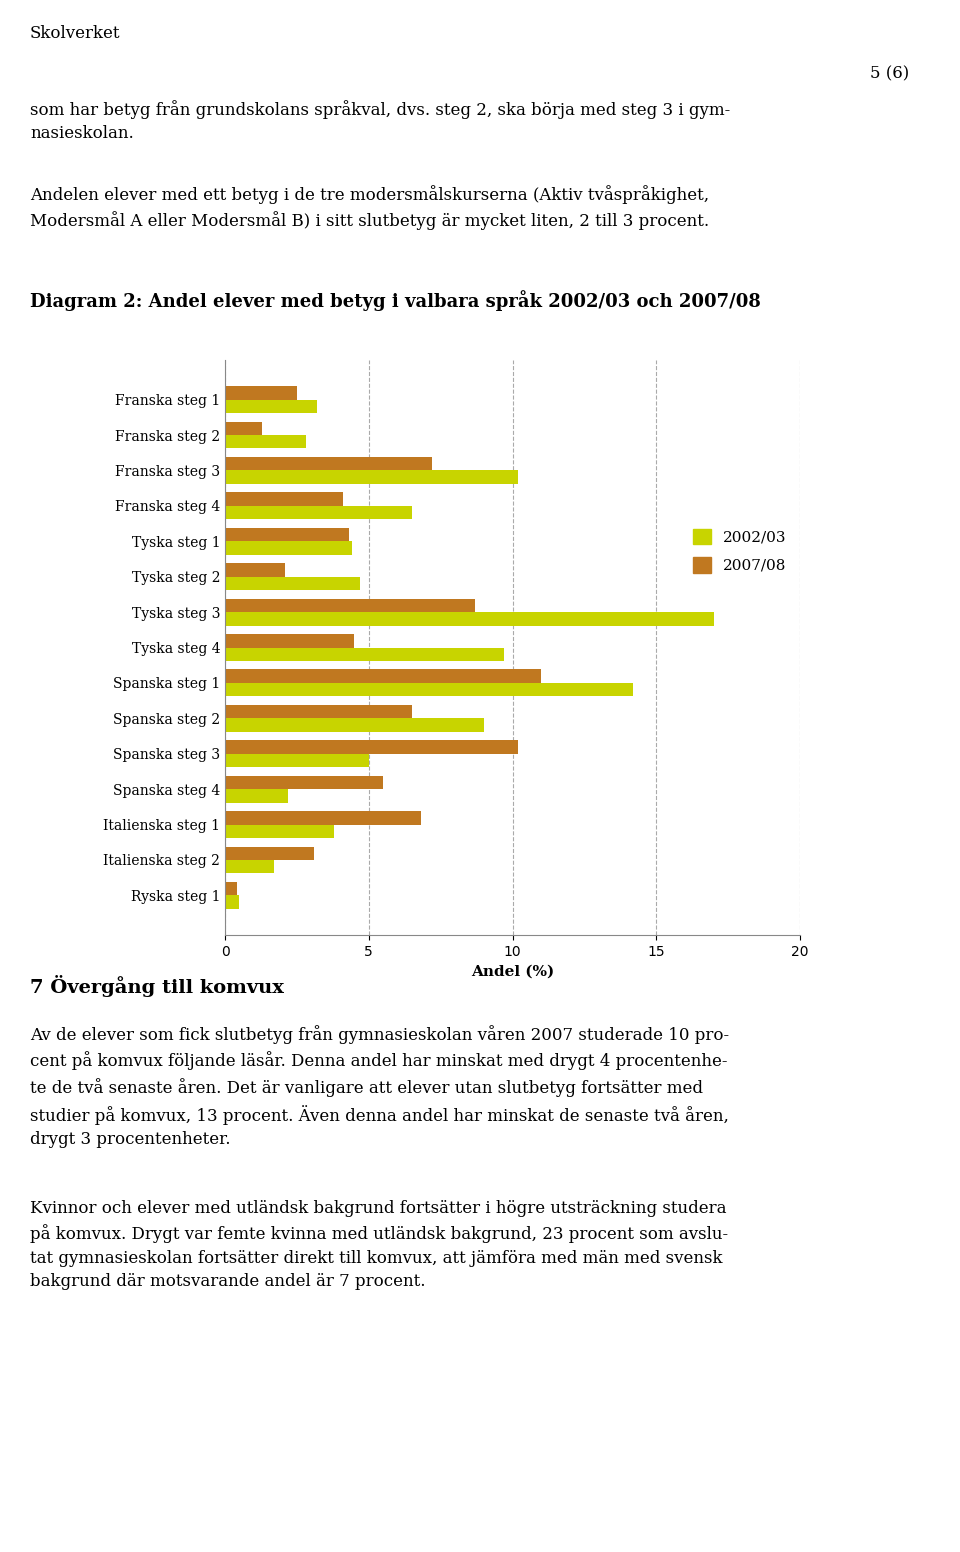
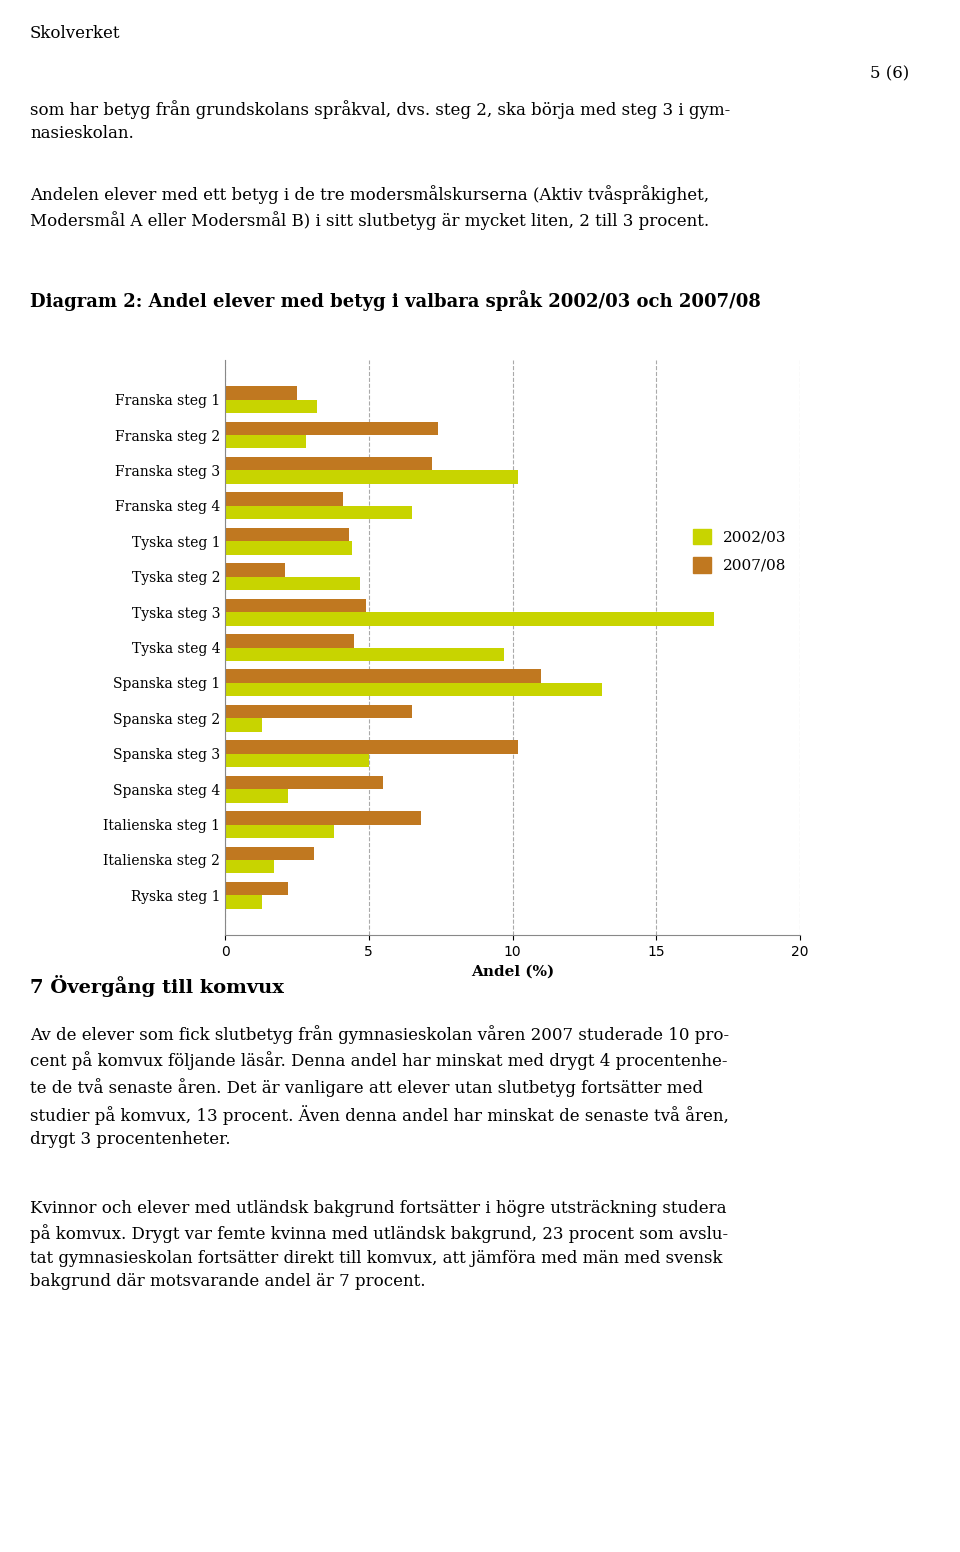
2007/08/Franska steg 2: 1.3 -> 7.4
2007/08/Tyska steg 3: 8.7 -> 4.9
2002/03/Spanska steg 1: 14.2 -> 13.1
2002/03/Spanska steg 2: 9.0 -> 1.3
2007/08/Ryska steg 1: 0.4 -> 2.2
2002/03/Ryska steg 1: 0.5 -> 1.3
